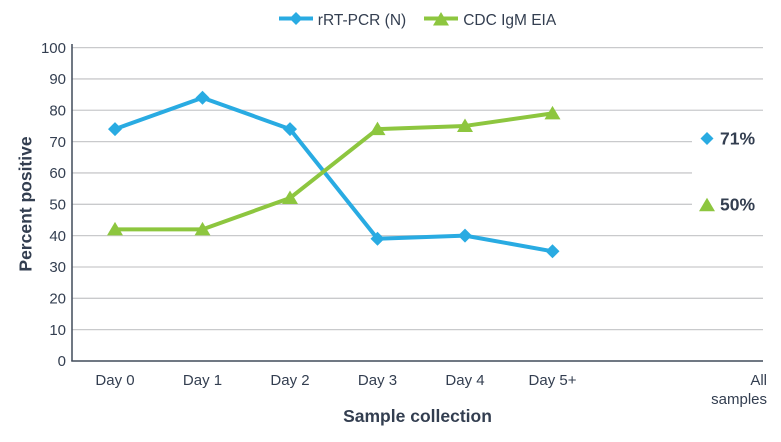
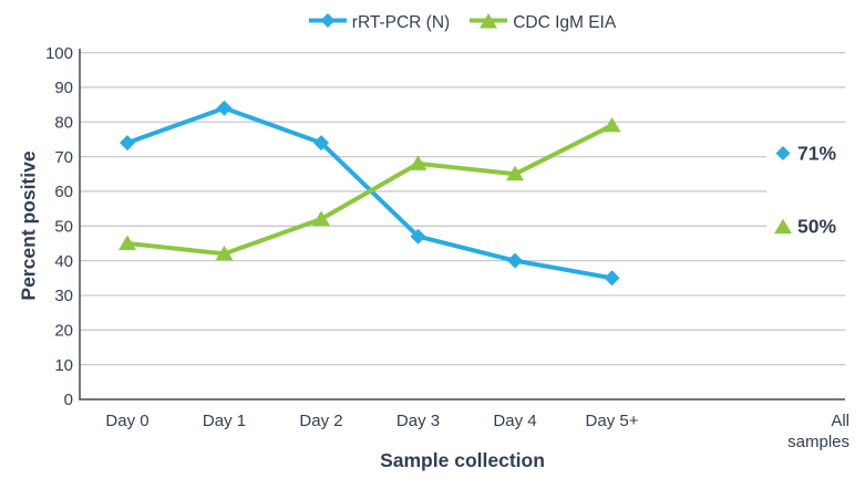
CDC IgM EIA/Day 0: 42 -> 45
rRT-PCR (N)/Day 3: 39 -> 47
CDC IgM EIA/Day 3: 74 -> 68
CDC IgM EIA/Day 4: 75 -> 65
